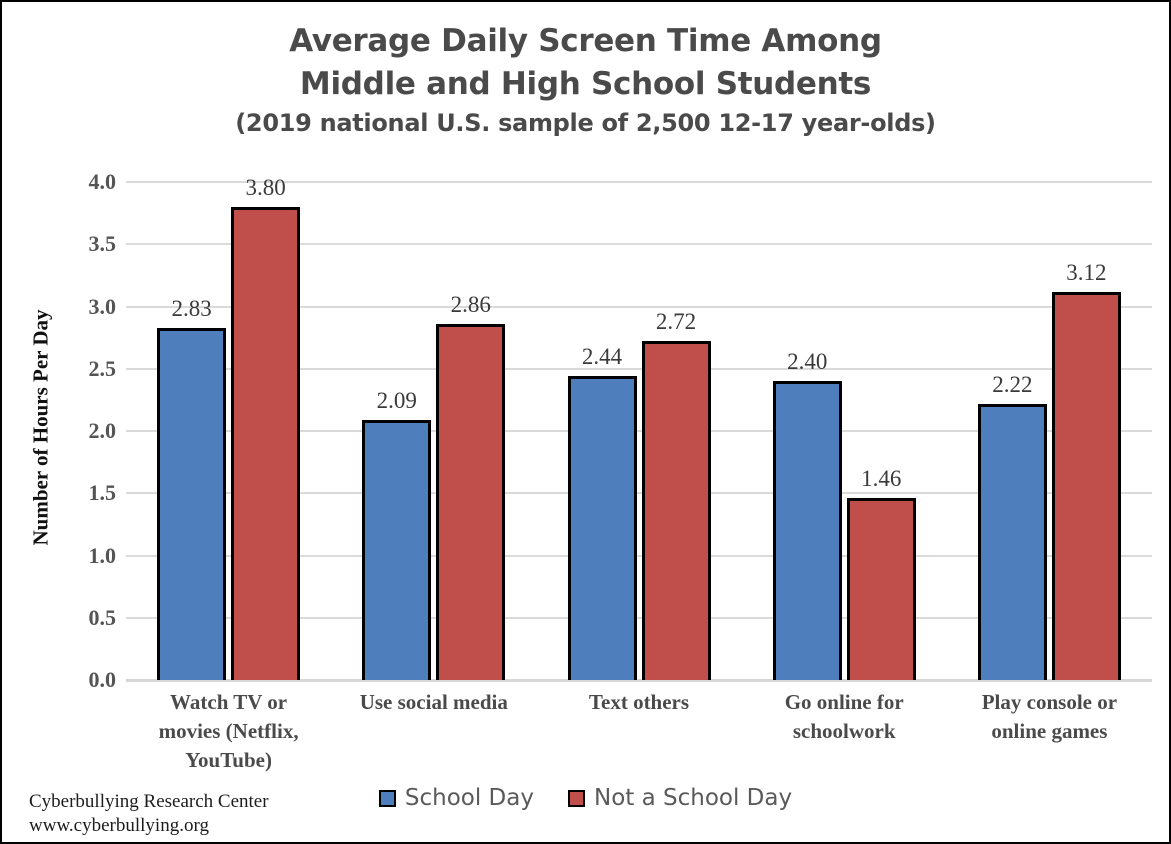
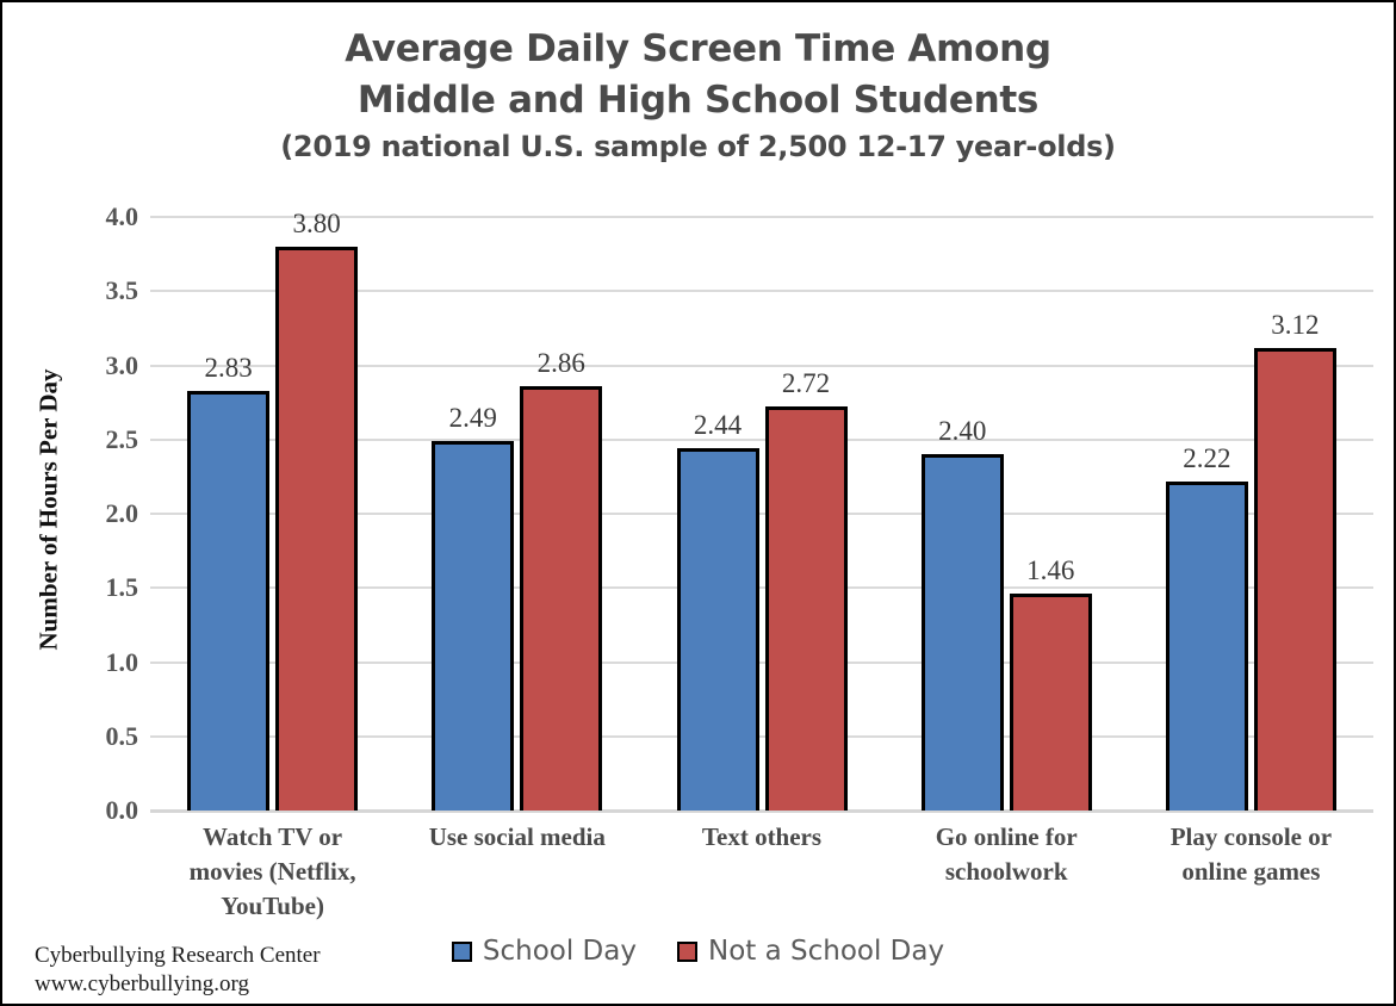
School Day/Use social media: 2.09 -> 2.49
